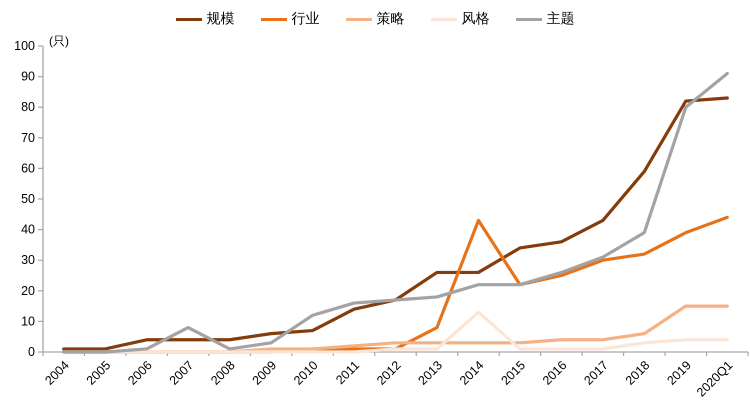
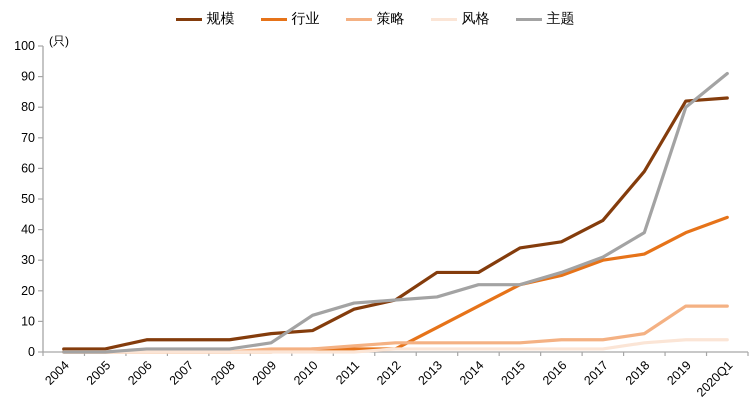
主题/2007: 8 -> 1
行业/2014: 43 -> 15
风格/2014: 13 -> 1
